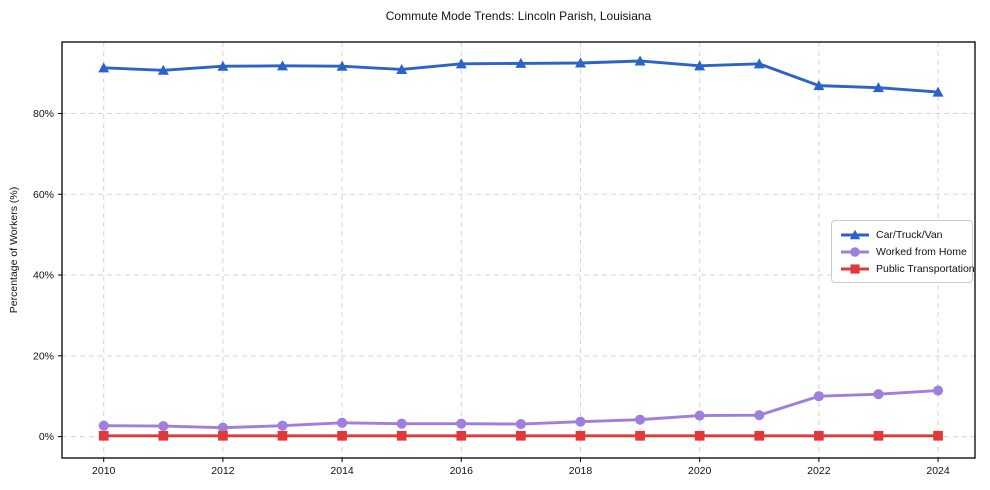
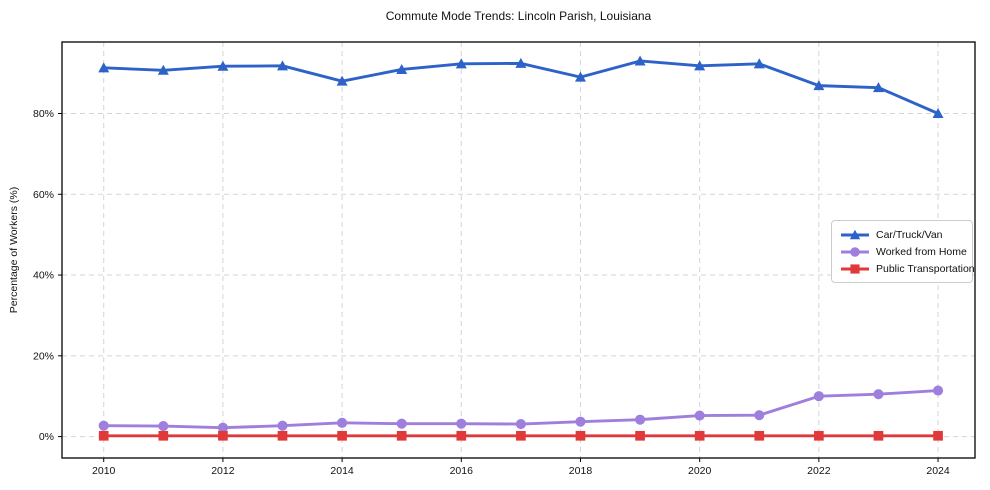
Car/Truck/Van/2014: 92% -> 88%
Car/Truck/Van/2018: 92% -> 89%
Car/Truck/Van/2024: 85% -> 80%
